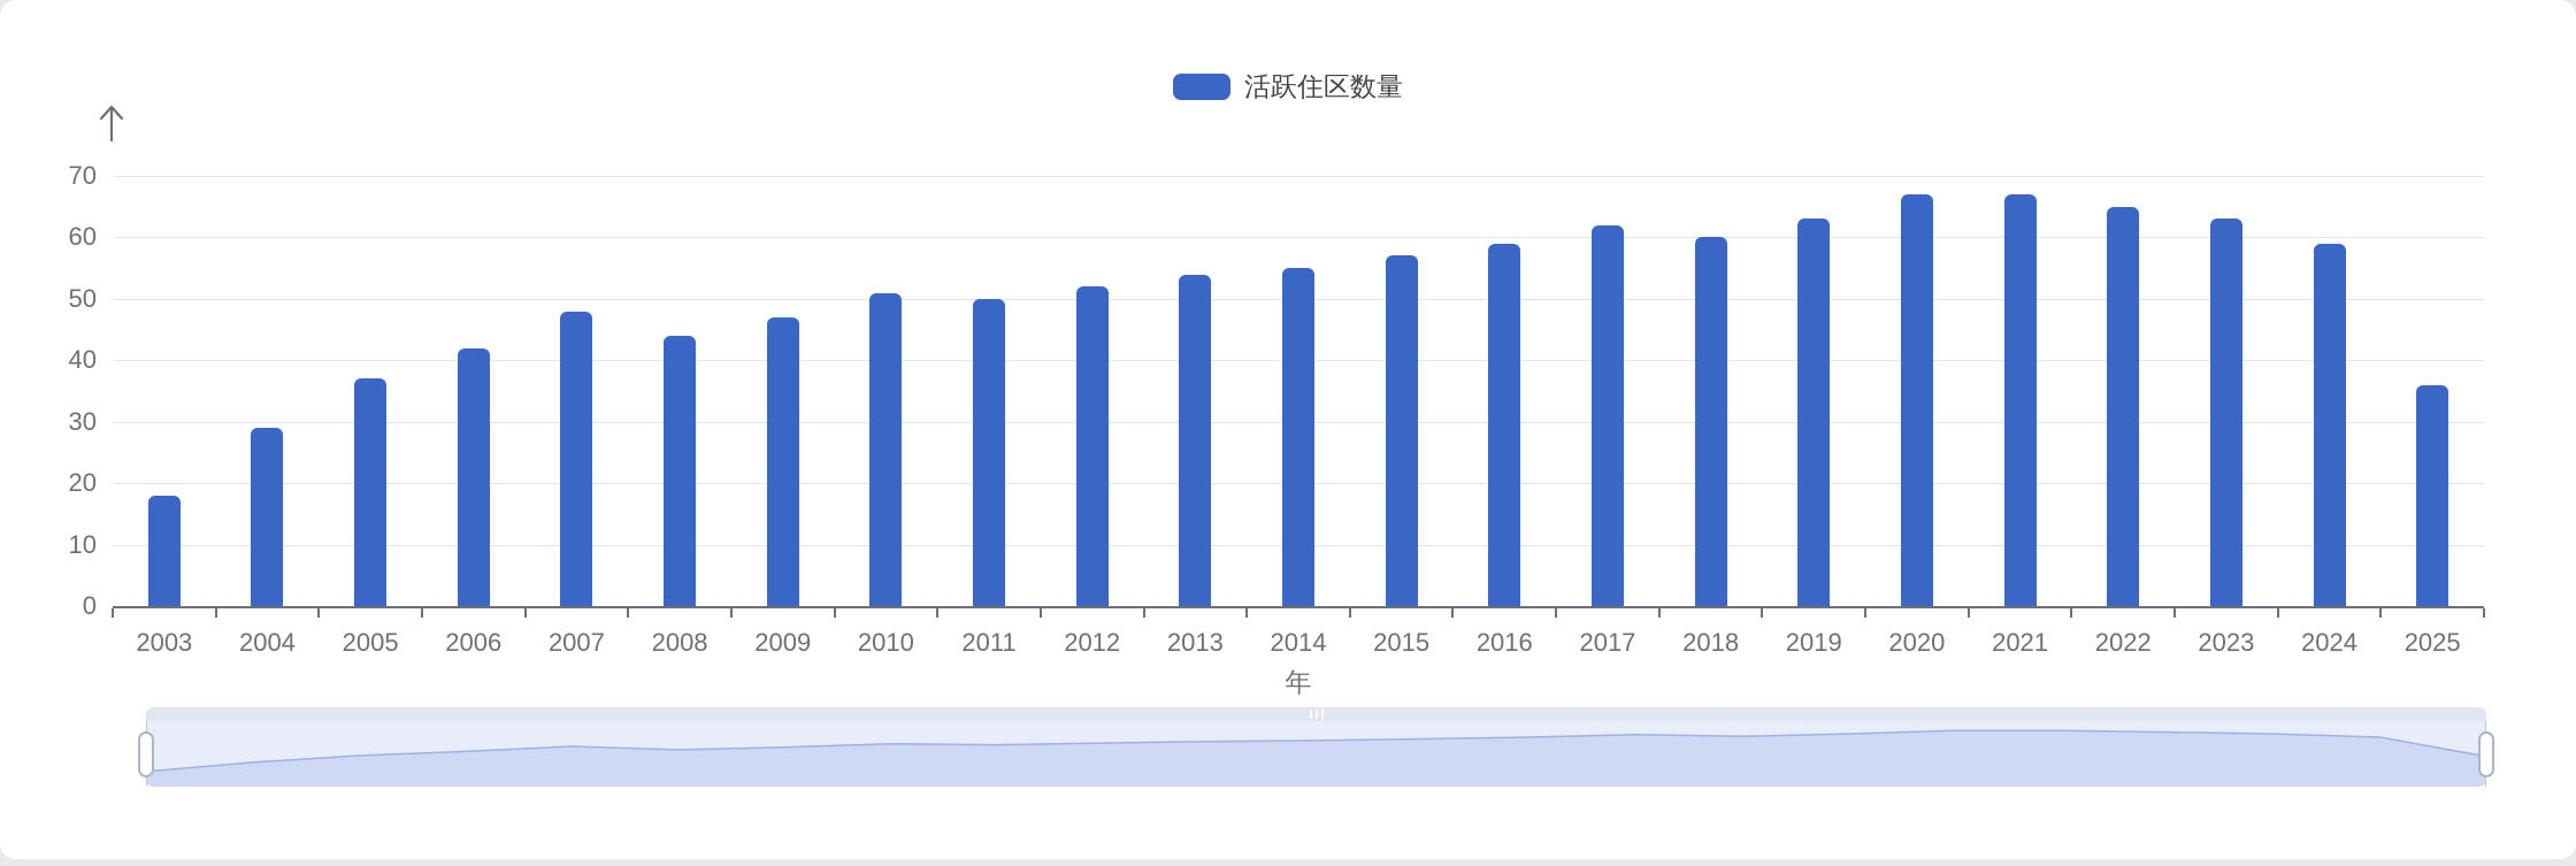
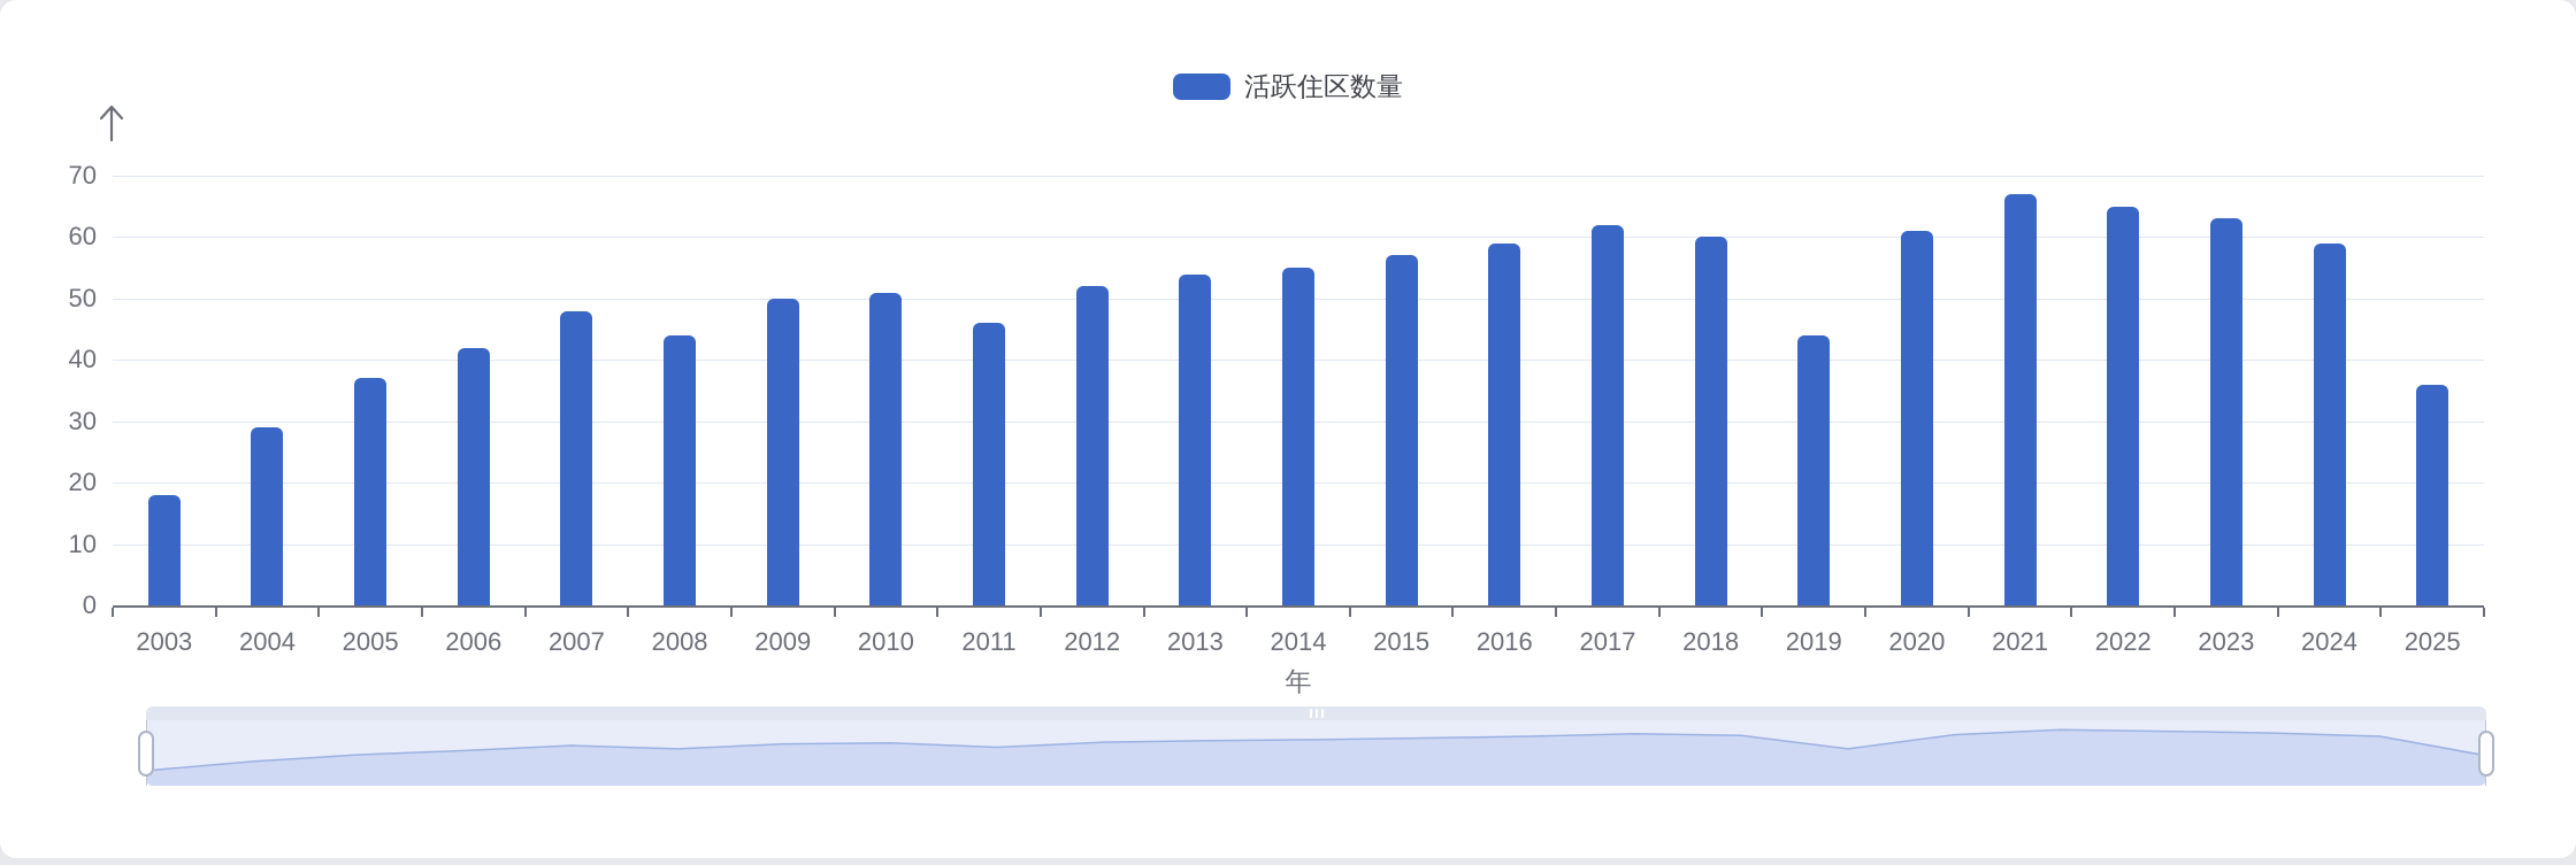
2009: 47 -> 50
2011: 50 -> 46
2019: 63 -> 44
2020: 67 -> 61
